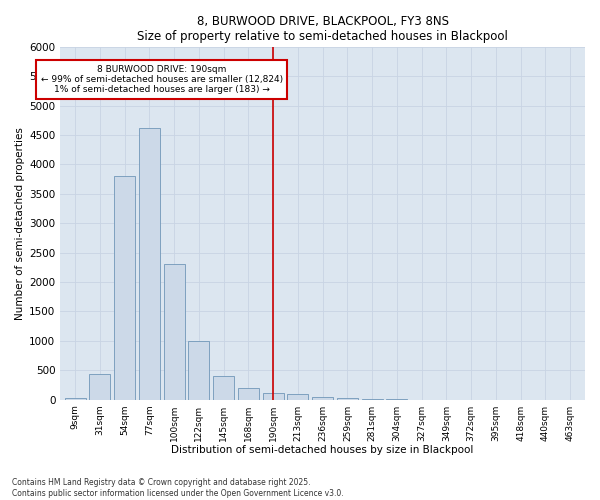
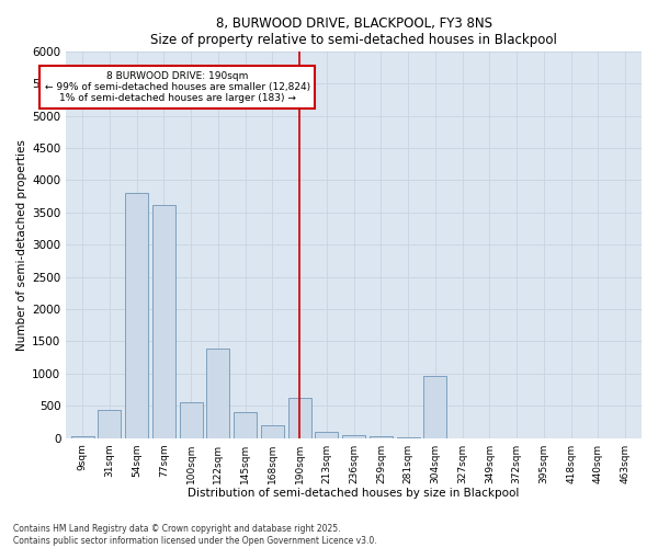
77sqm: 4620 -> 3620
100sqm: 2300 -> 560
122sqm: 1000 -> 1380
190sqm: 110 -> 620
304sqm: 0 -> 960
